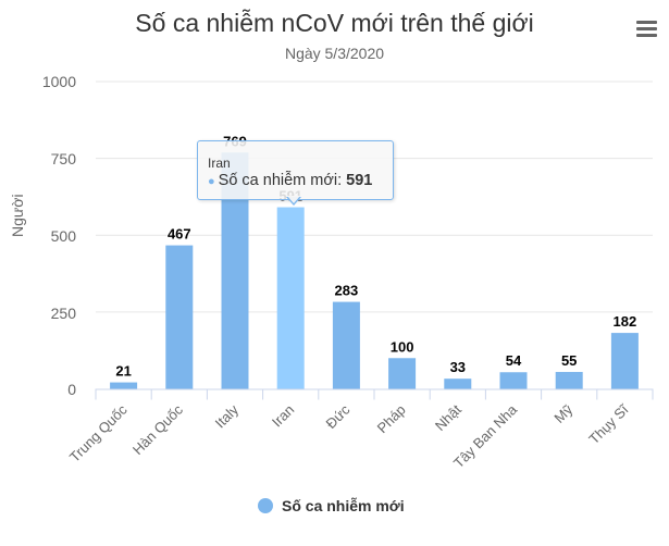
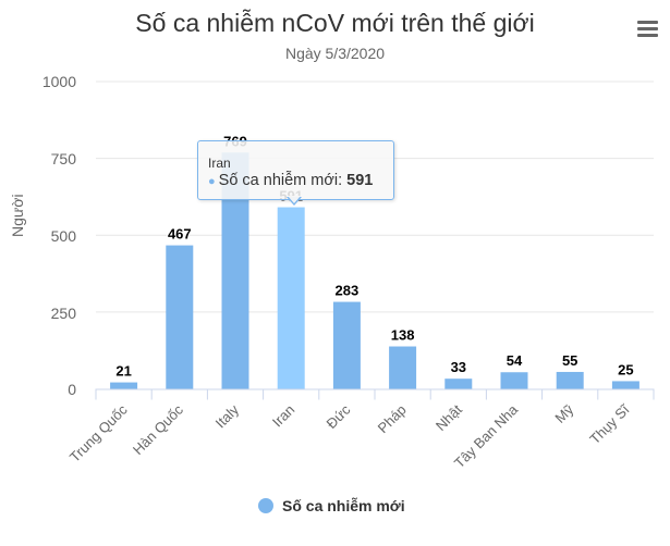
Pháp: 100 -> 138
Thụy Sĩ: 182 -> 25
